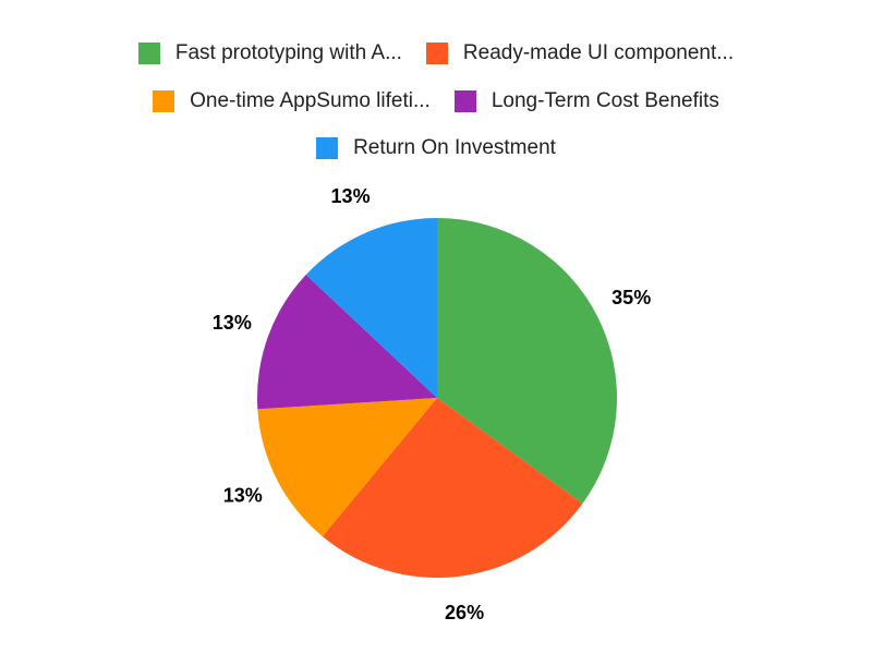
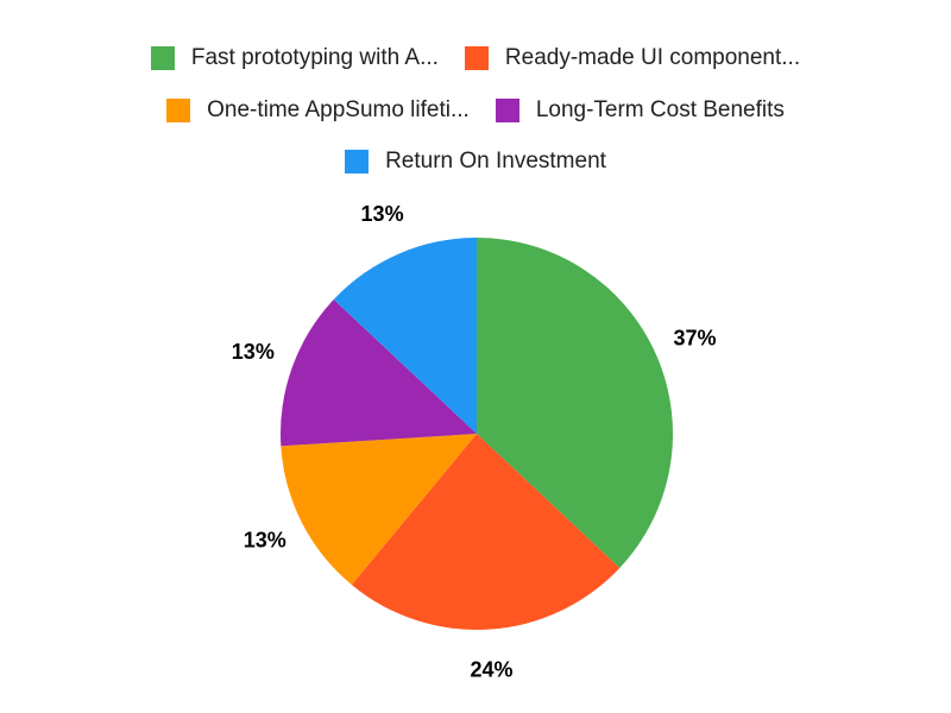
Fast prototyping with A...: 35% -> 37%
Ready-made UI component...: 26% -> 24%
